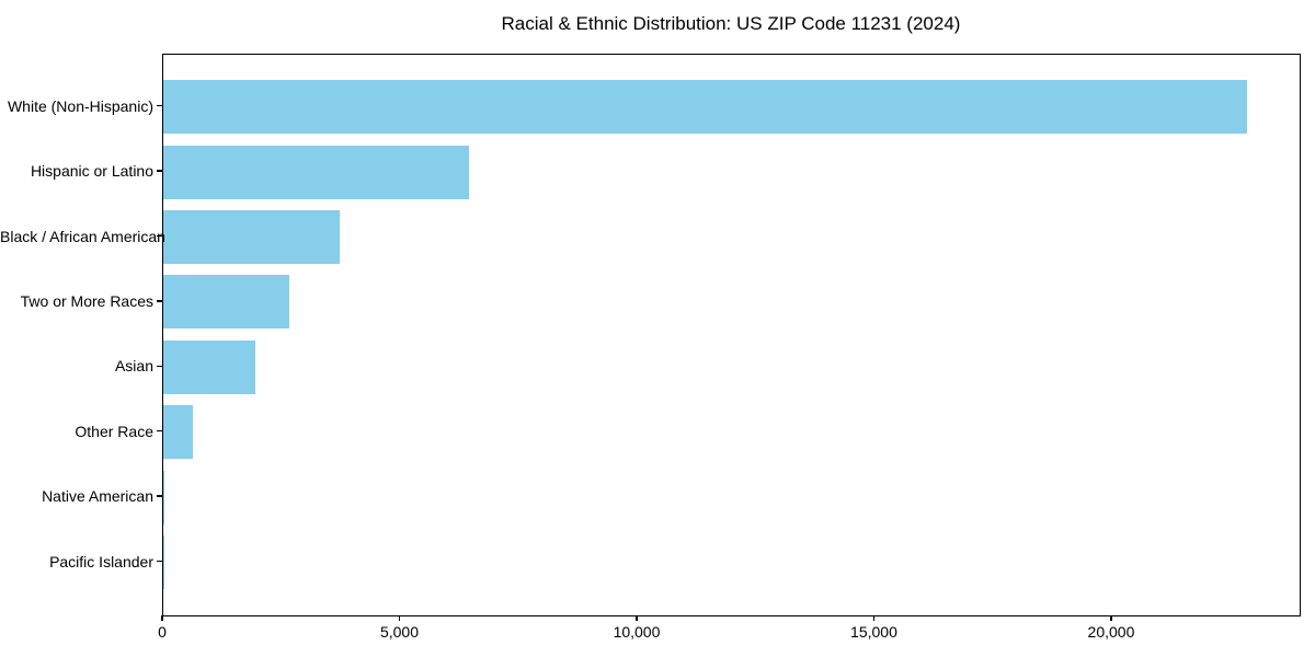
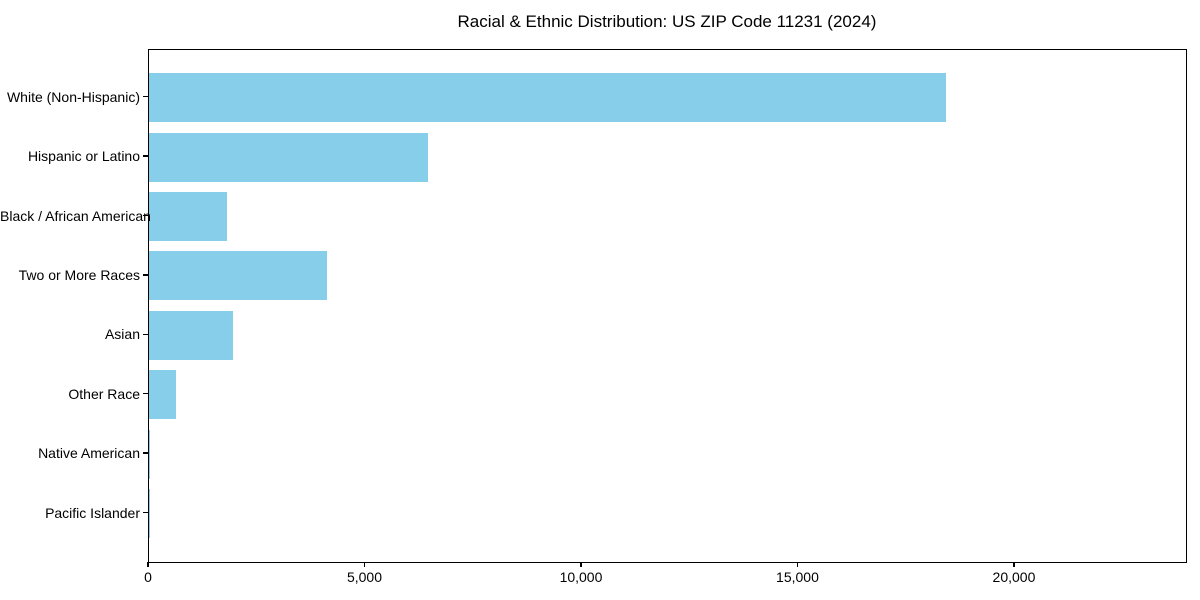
White (Non-Hispanic): 22800 -> 18400
Black / African American: 3700 -> 1800
Two or More Races: 2700 -> 4100
